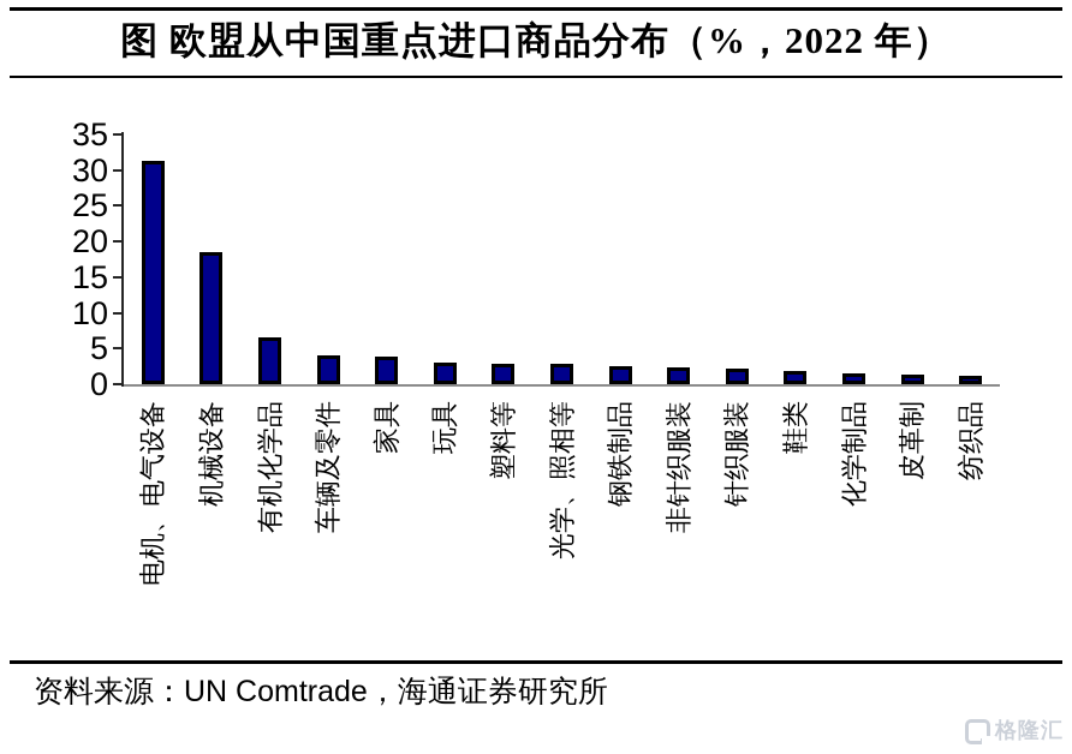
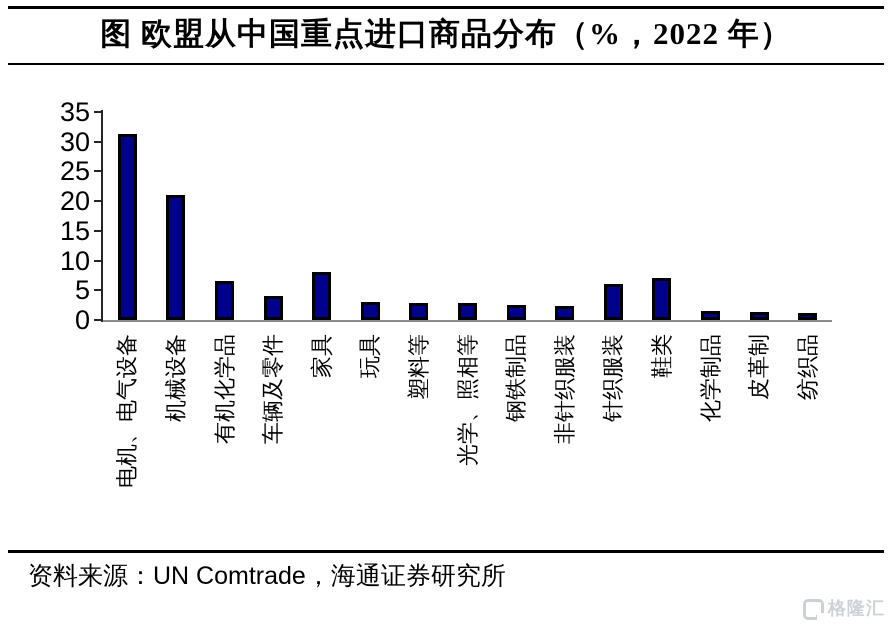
机械设备: 18 -> 21
家具: 4 -> 8
针织服装: 2 -> 6
鞋类: 2 -> 7
